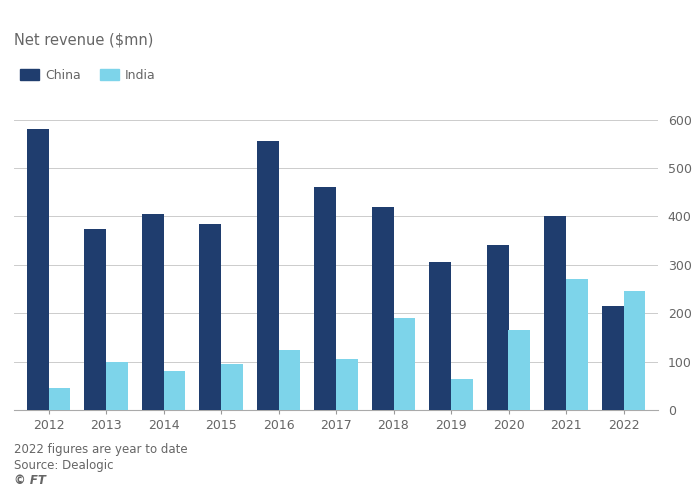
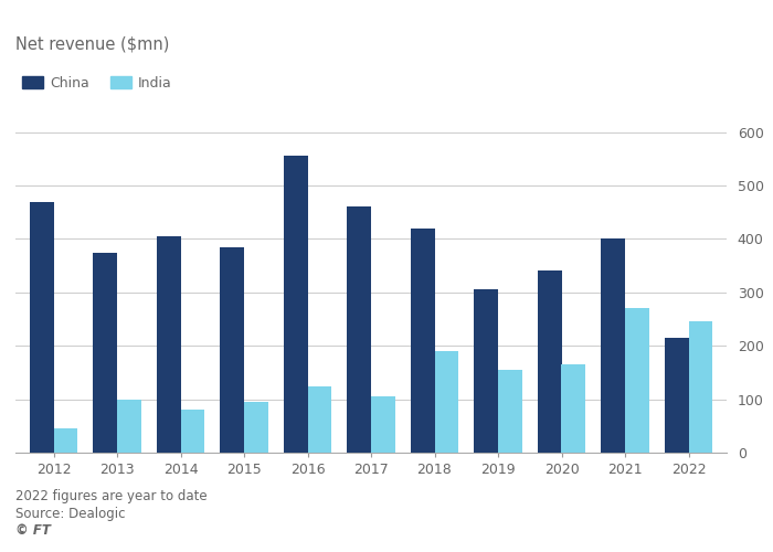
China/2012: 580 -> 470
India/2019: 65 -> 155
